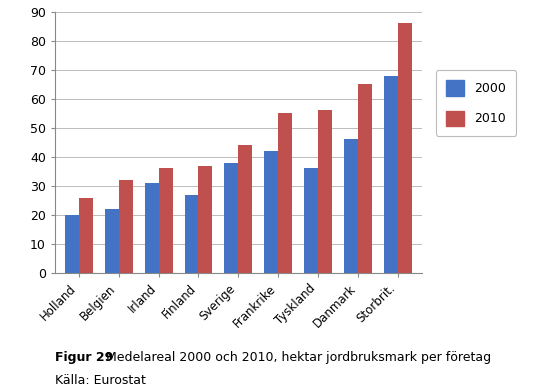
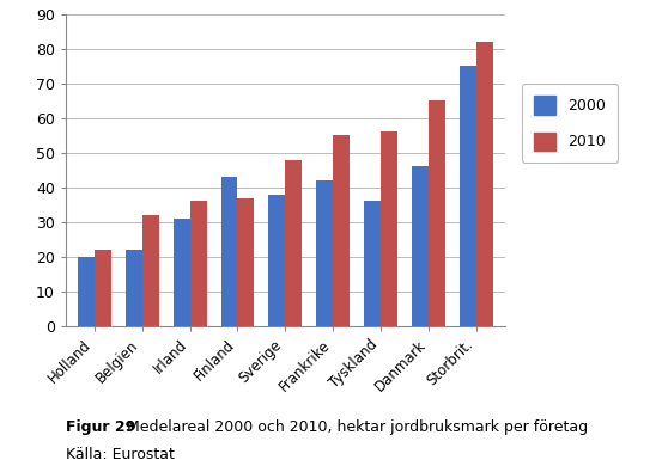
2010/Holland: 26 -> 22
2000/Finland: 27 -> 43
2010/Sverige: 44 -> 48
2000/Storbrit.: 68 -> 75
2010/Storbrit.: 86 -> 82
